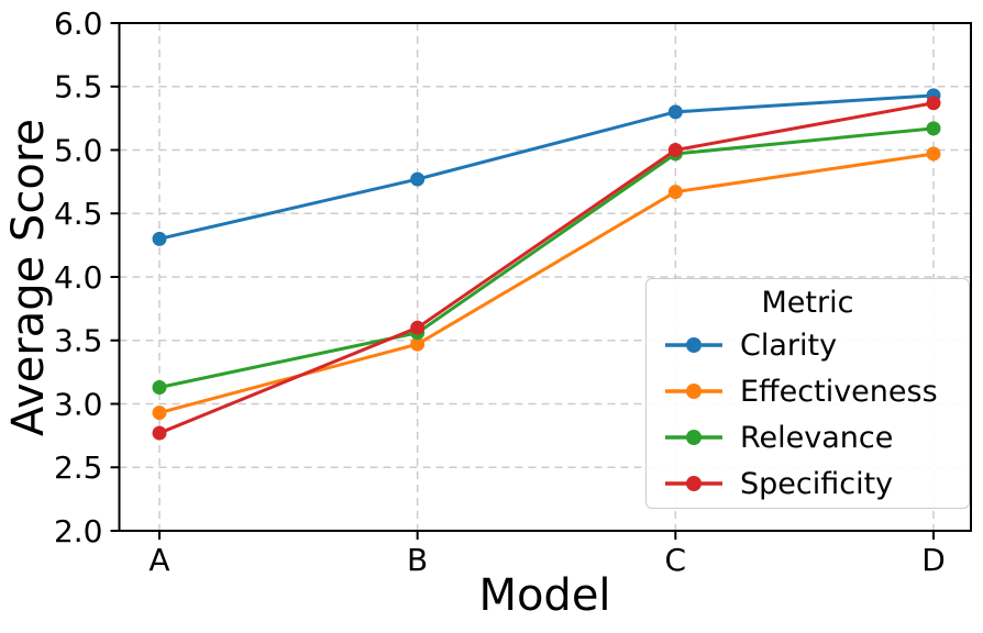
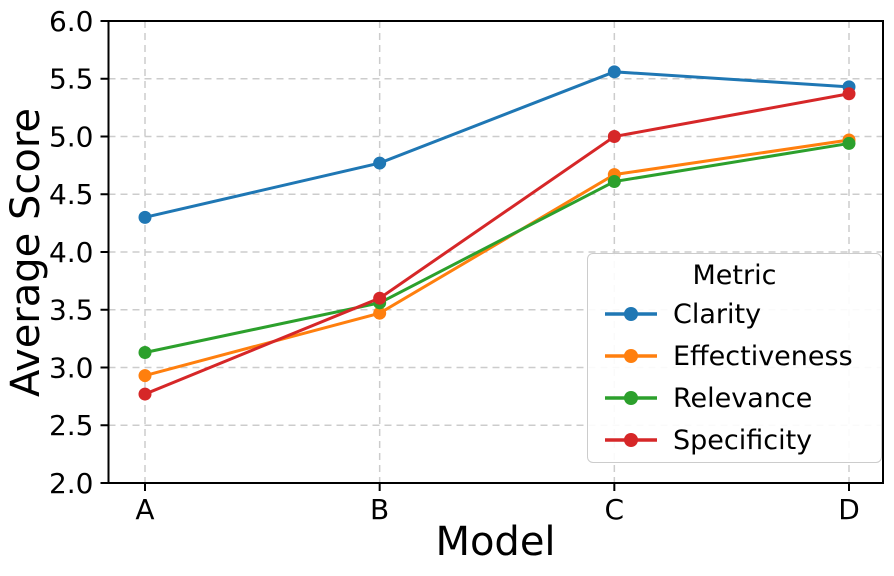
Clarity/C: 5.30 -> 5.56
Relevance/C: 4.97 -> 4.61
Relevance/D: 5.17 -> 4.94
